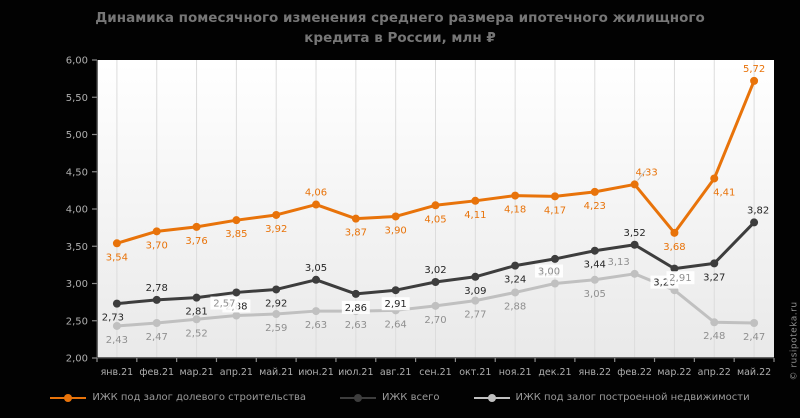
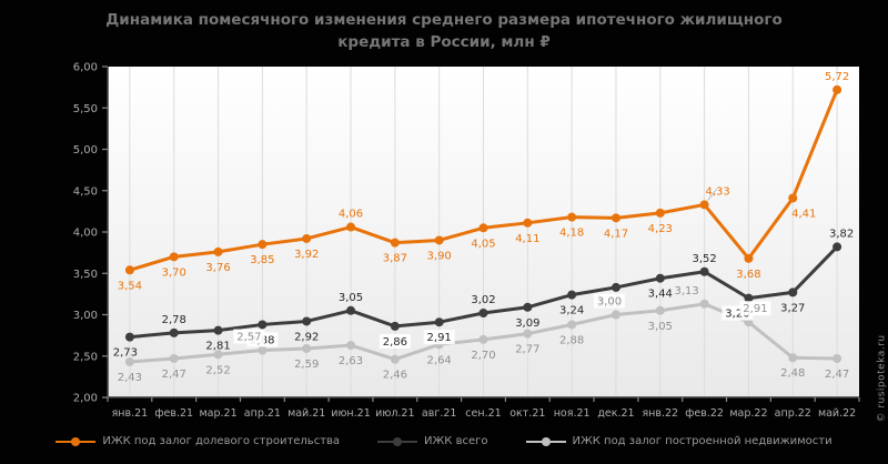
ИЖК под залог построенной недвижимости/июл.21: 2,63 -> 2,46
